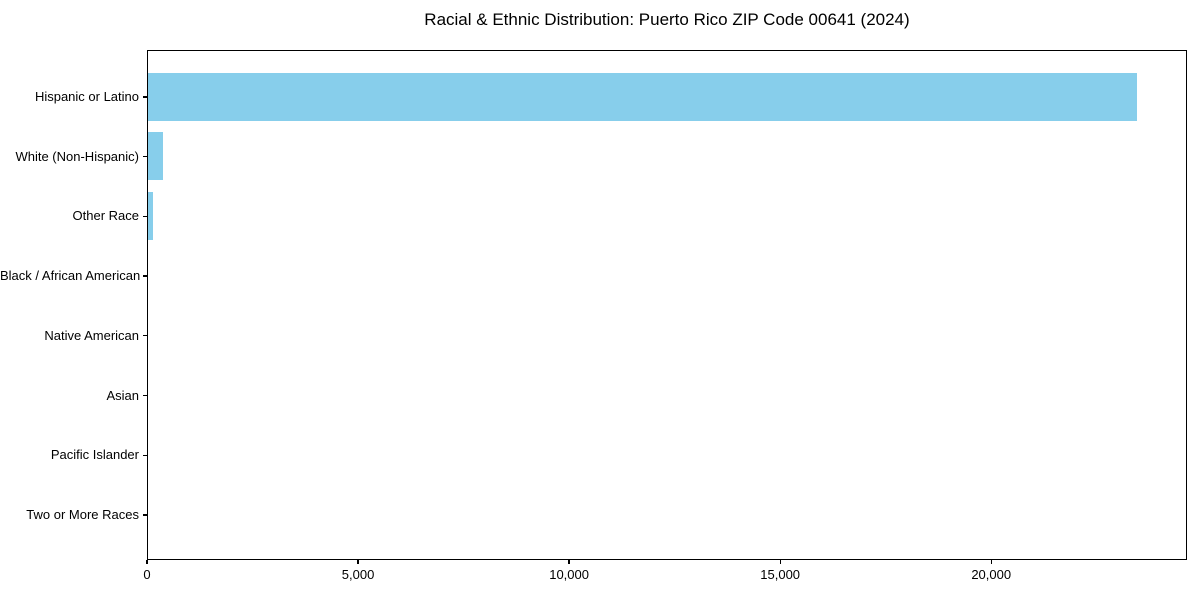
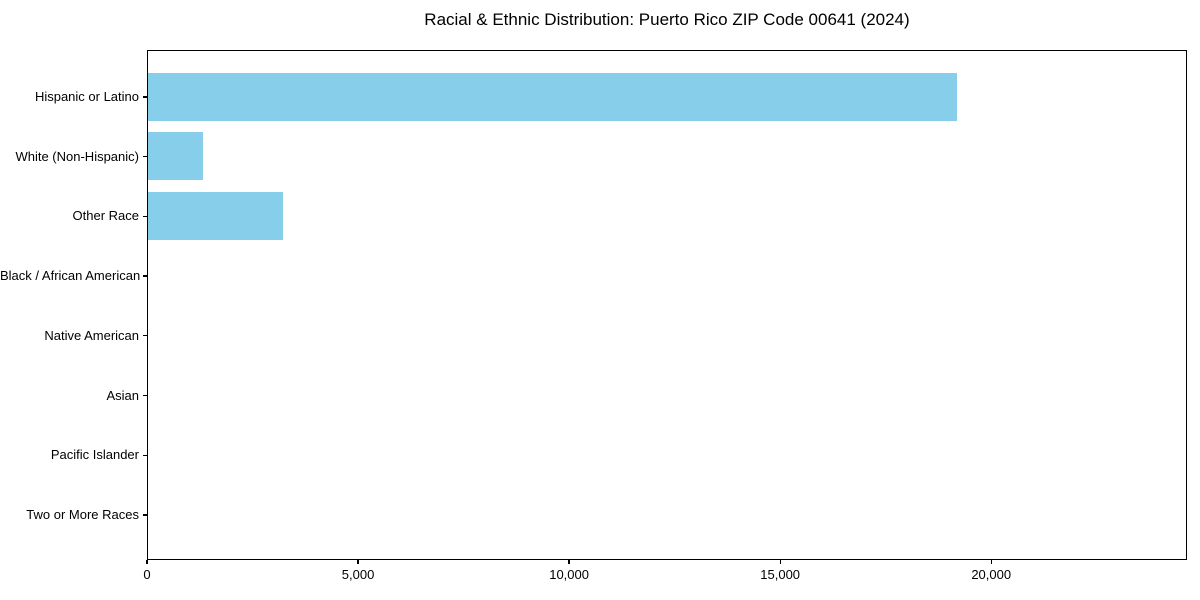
Hispanic or Latino: 23500 -> 19200
White (Non-Hispanic): 400 -> 1300
Other Race: 100 -> 3200
